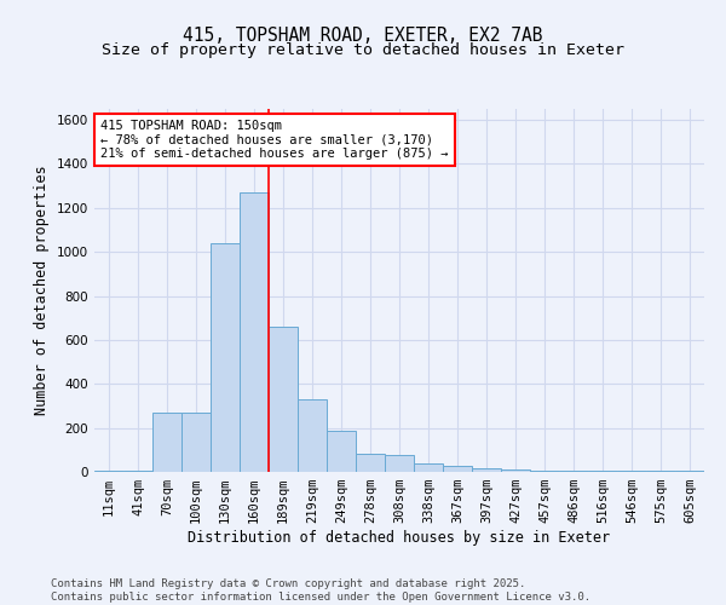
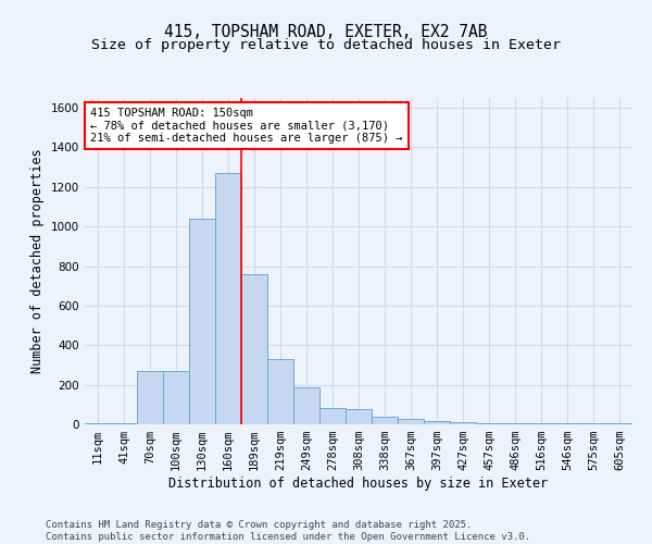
189sqm: 660 -> 760
